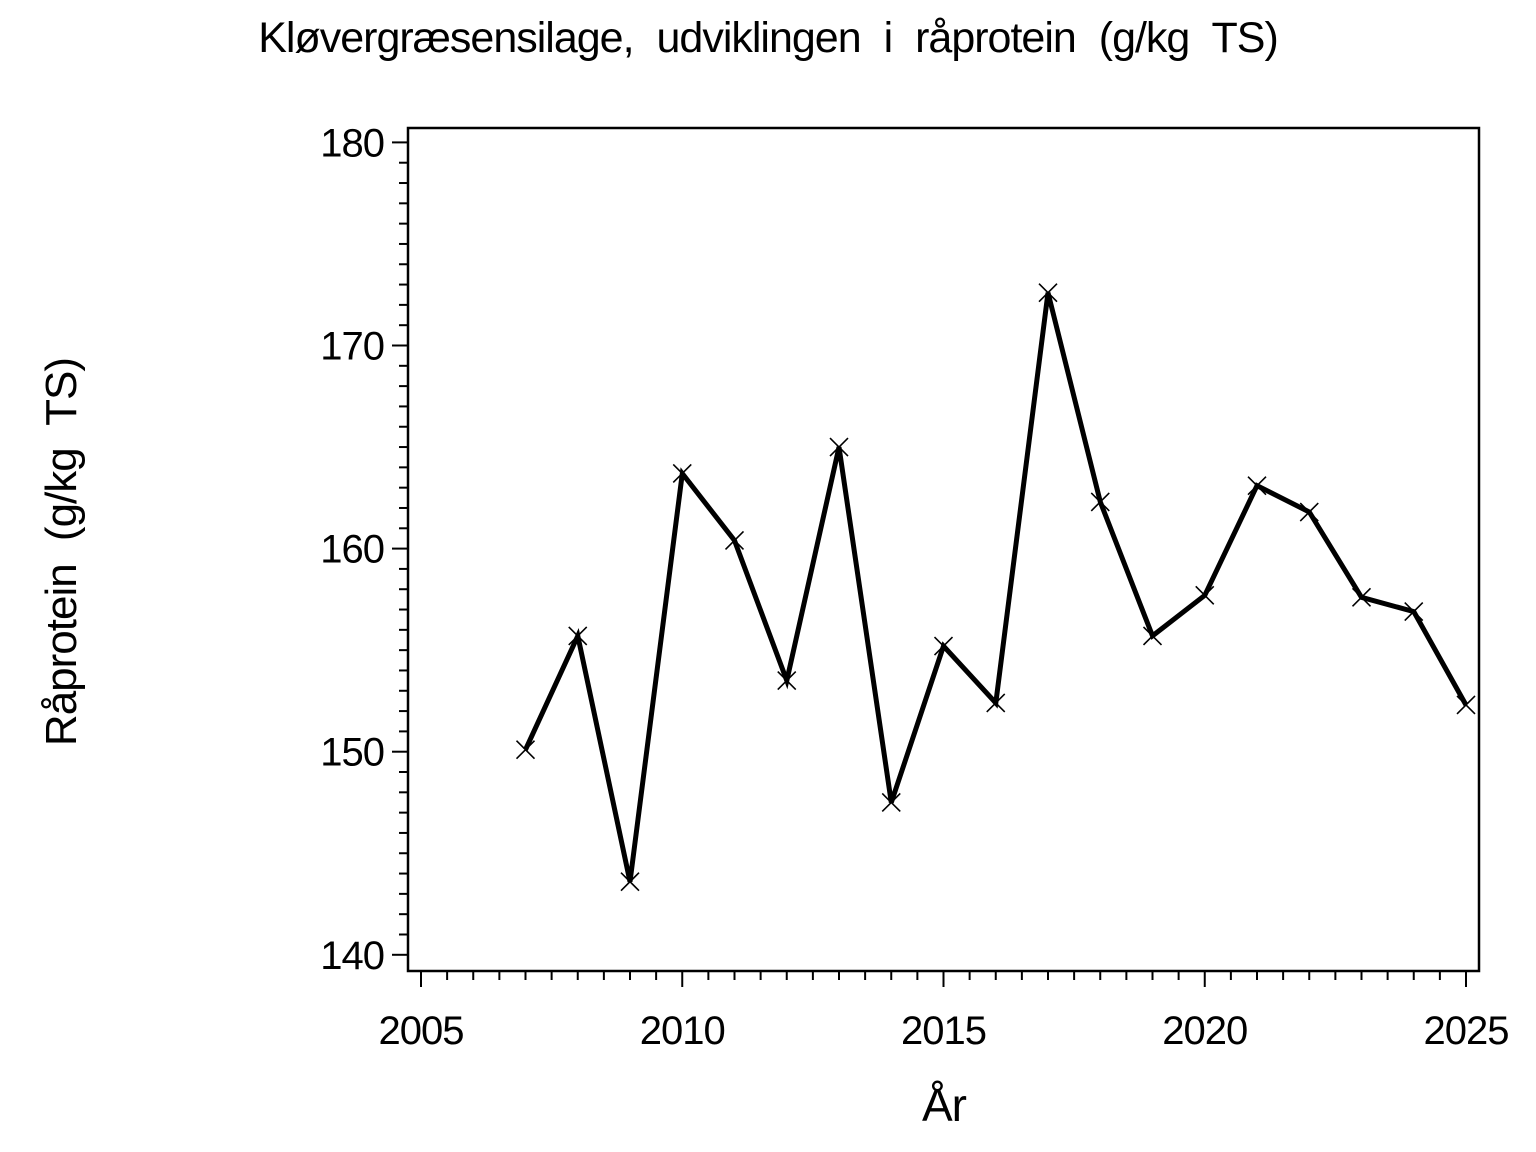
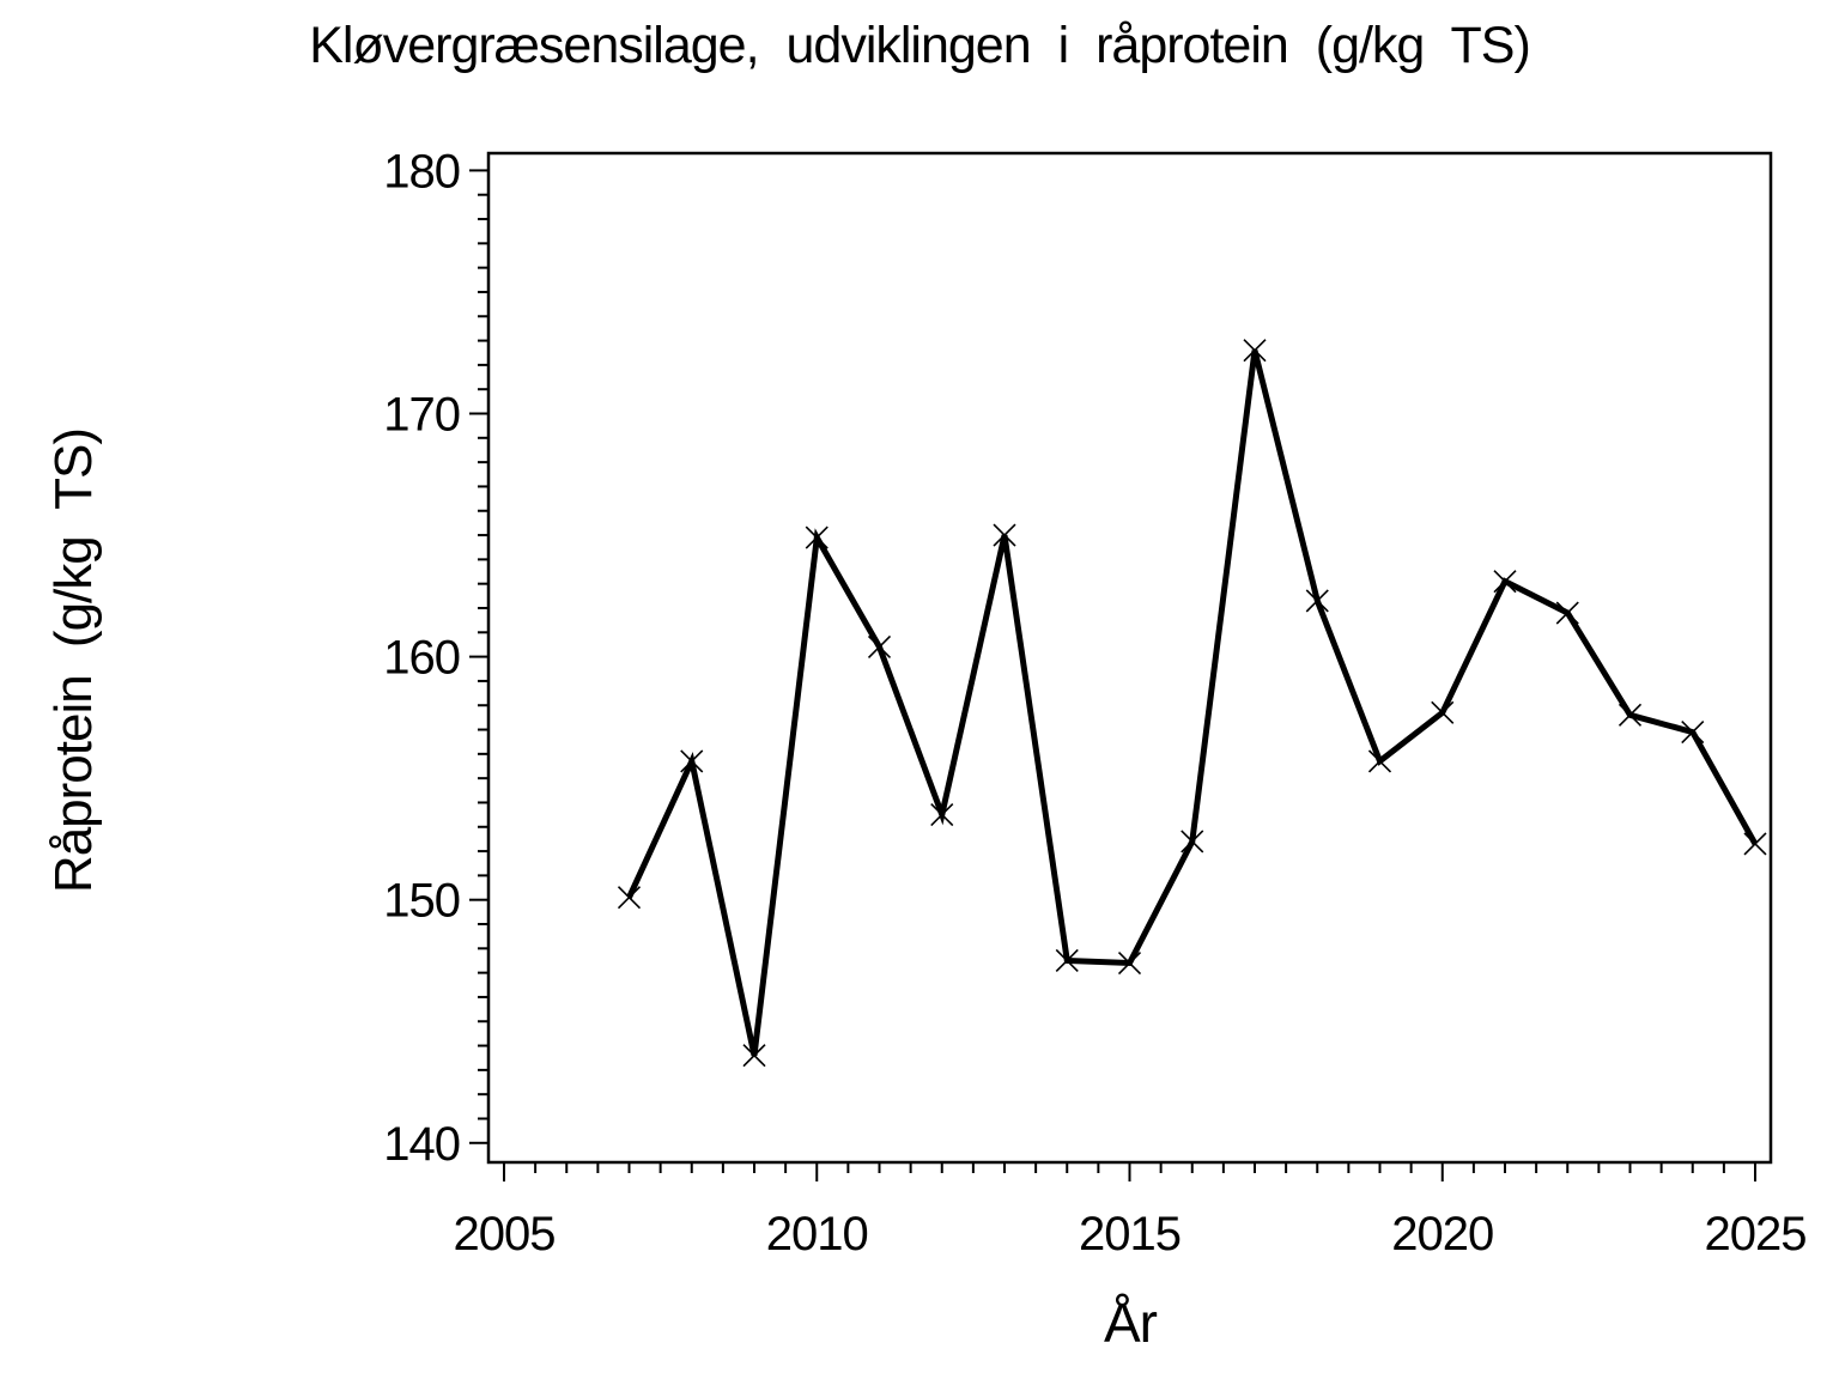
2010: 163.7 -> 164.9
2015: 155.2 -> 147.4
